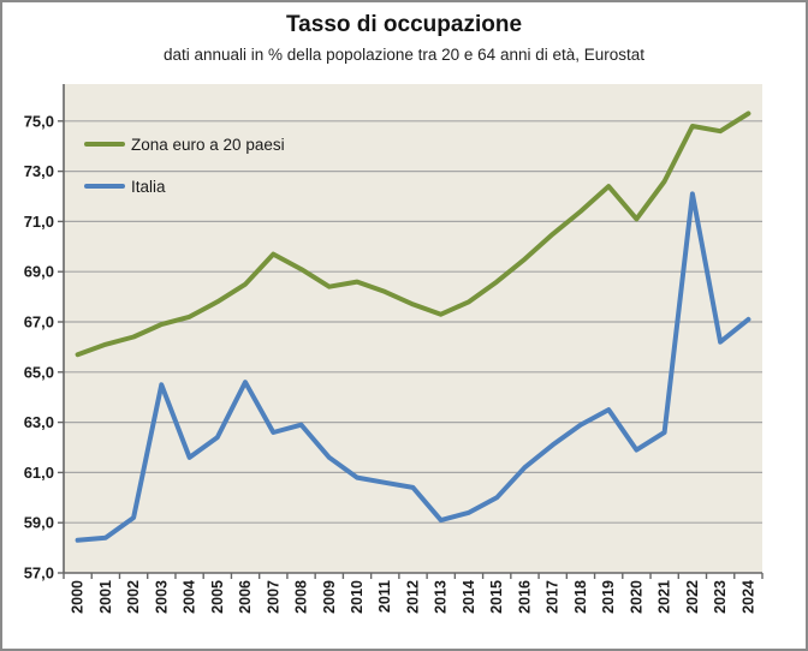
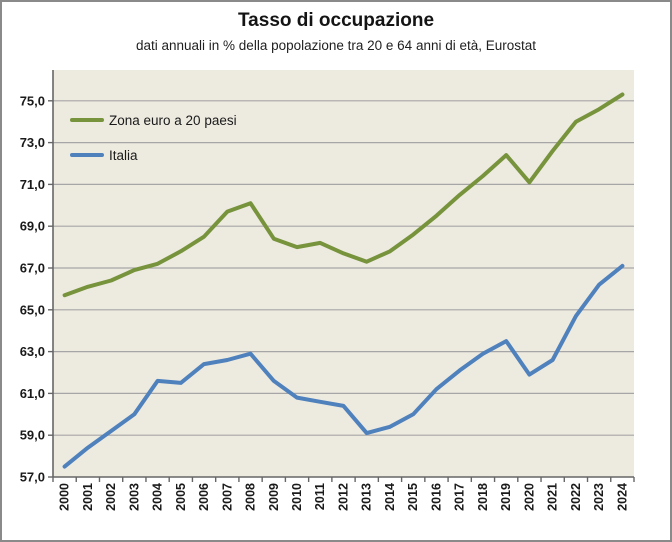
Italia/2000: 58,3 -> 57,5
Italia/2003: 64,5 -> 60,0
Italia/2005: 62,4 -> 61,5
Italia/2006: 64,6 -> 62,4
Zona euro a 20 paesi/2008: 69,1 -> 70,1
Zona euro a 20 paesi/2010: 68,6 -> 68,0
Zona euro a 20 paesi/2022: 74,8 -> 74,0
Italia/2022: 72,1 -> 64,7
